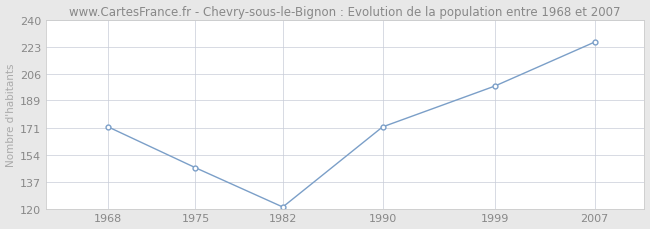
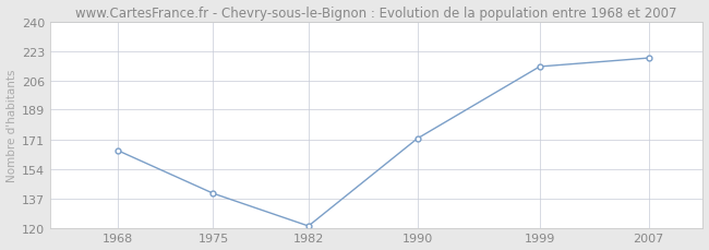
1968: 172 -> 165
1975: 146 -> 140
1999: 198 -> 214
2007: 226 -> 219
